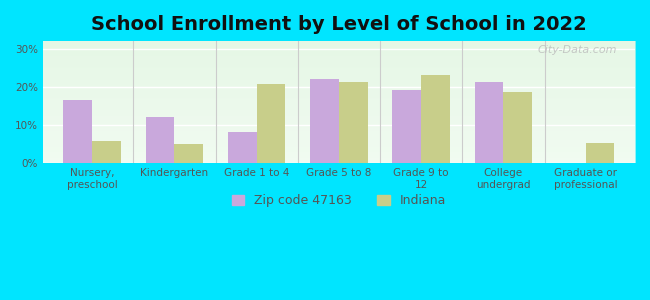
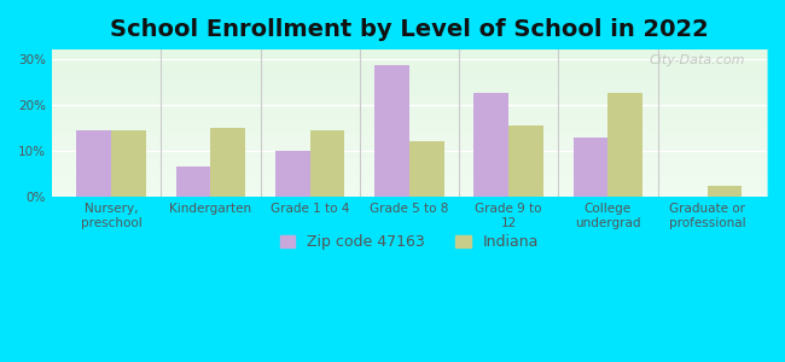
Zip code 47163/Nursery, preschool: 16.5% -> 14.5%
Indiana/Nursery, preschool: 5.8% -> 14.5%
Zip code 47163/Kindergarten: 12.2% -> 6.5%
Indiana/Kindergarten: 5.0% -> 15.0%
Zip code 47163/Grade 1 to 4: 8.2% -> 10.0%
Indiana/Grade 1 to 4: 20.8% -> 14.5%
Zip code 47163/Grade 5 to 8: 22.2% -> 28.5%
Indiana/Grade 5 to 8: 21.2% -> 12.0%
Zip code 47163/Grade 9 to 12: 19.2% -> 22.5%
Indiana/Grade 9 to 12: 23.0% -> 15.5%
Zip code 47163/College undergrad: 21.2% -> 13.0%
Indiana/College undergrad: 18.7% -> 22.5%
Indiana/Graduate or professional: 5.2% -> 2.5%
